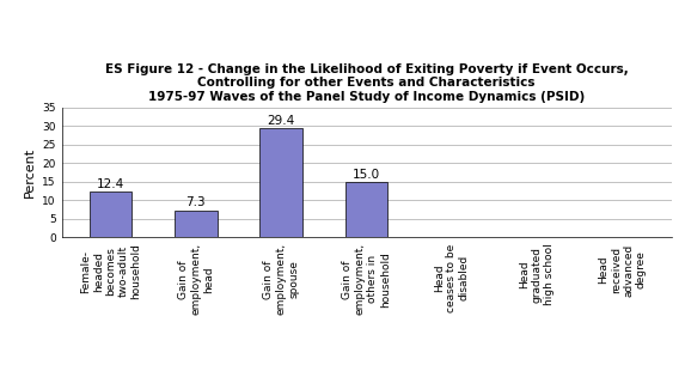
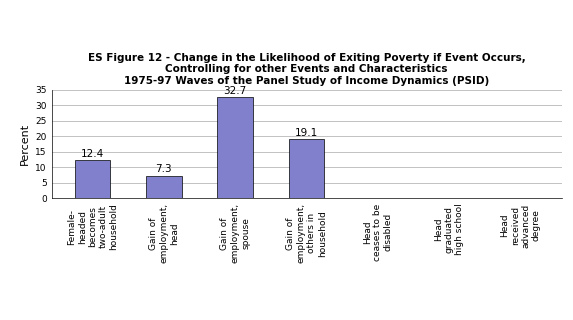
Gain of employment, spouse: 29.4 -> 32.7
Gain of employment, others in household: 15.0 -> 19.1
